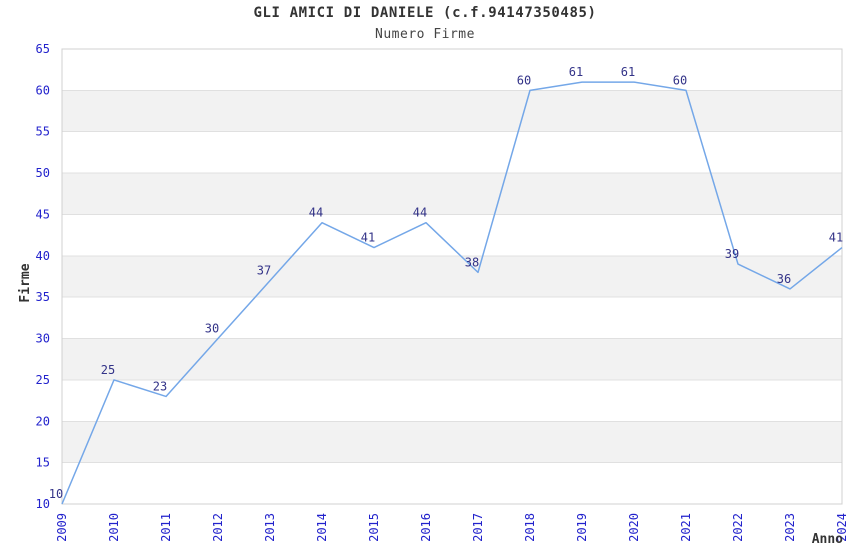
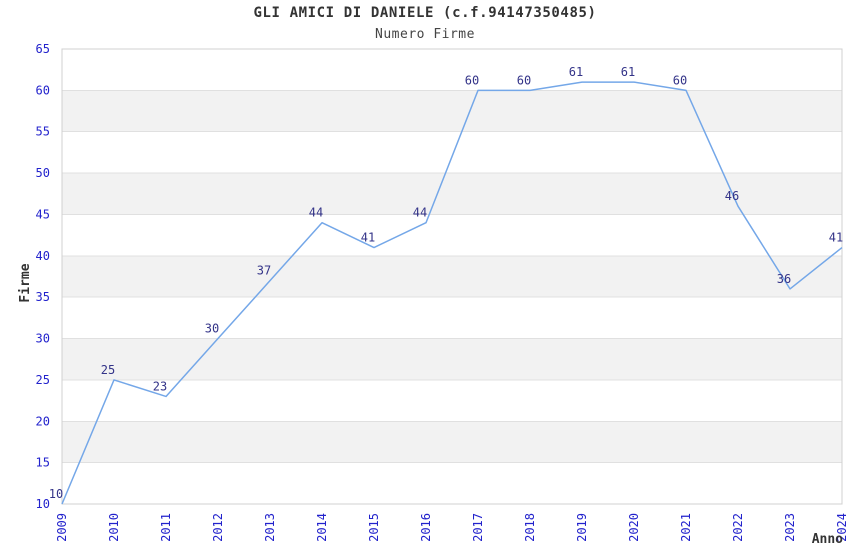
2017: 38 -> 60
2022: 39 -> 46
